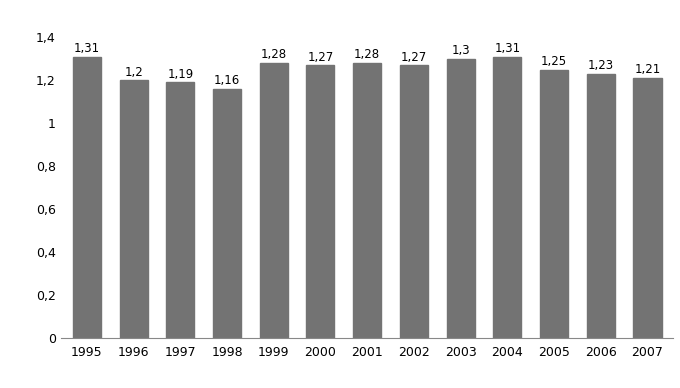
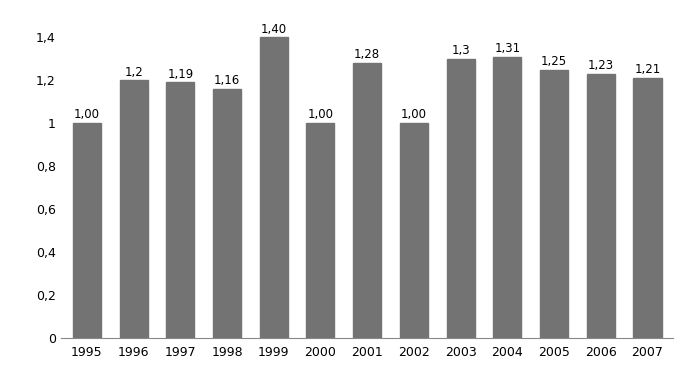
1995: 1,31 -> 1,00
1999: 1,28 -> 1,40
2000: 1,27 -> 1,00
2002: 1,27 -> 1,00
